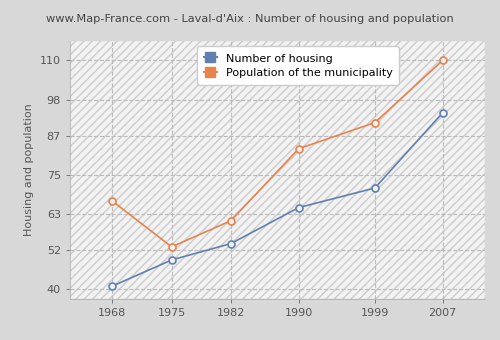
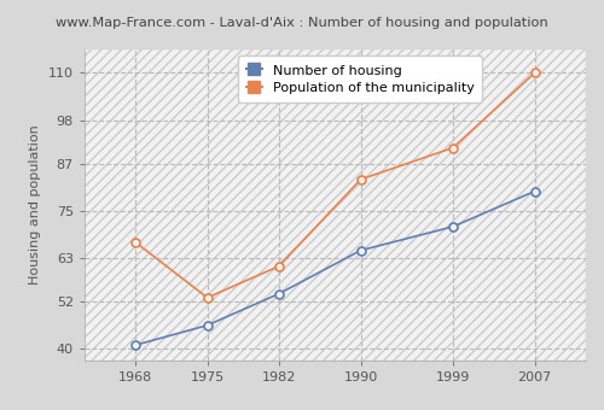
Number of housing/1975: 49 -> 46
Number of housing/2007: 94 -> 80
